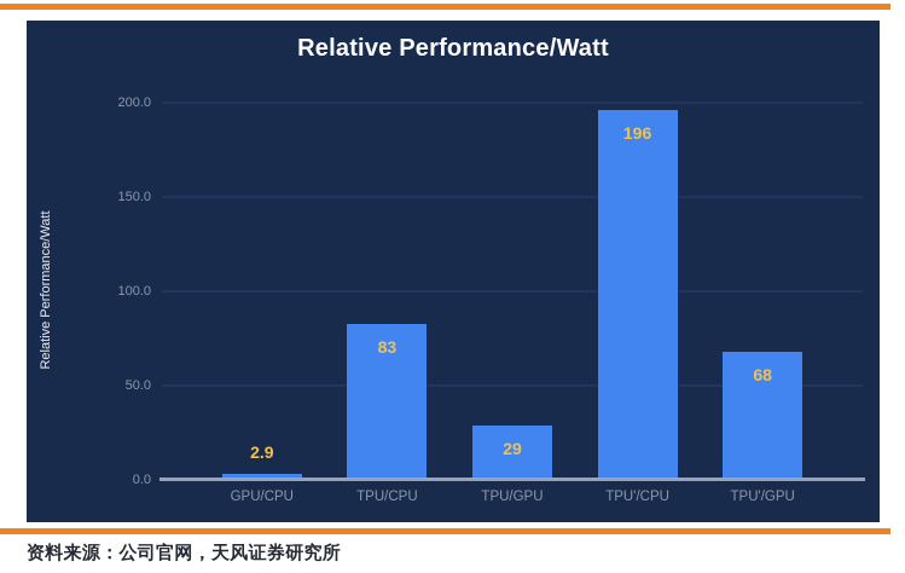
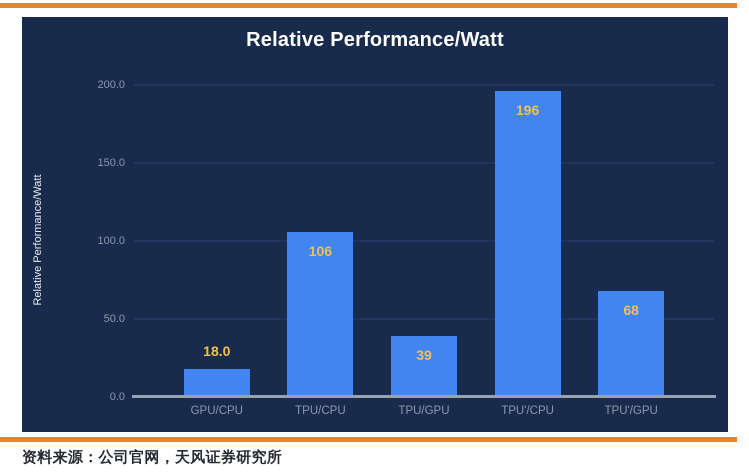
GPU/CPU: 2.9 -> 18.0
TPU/CPU: 83 -> 106
TPU/GPU: 29 -> 39
